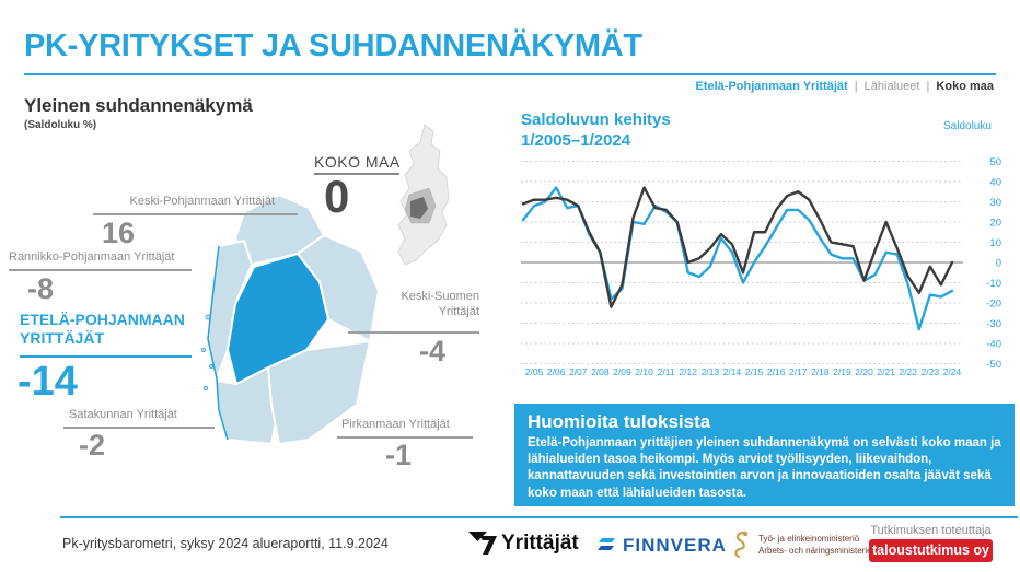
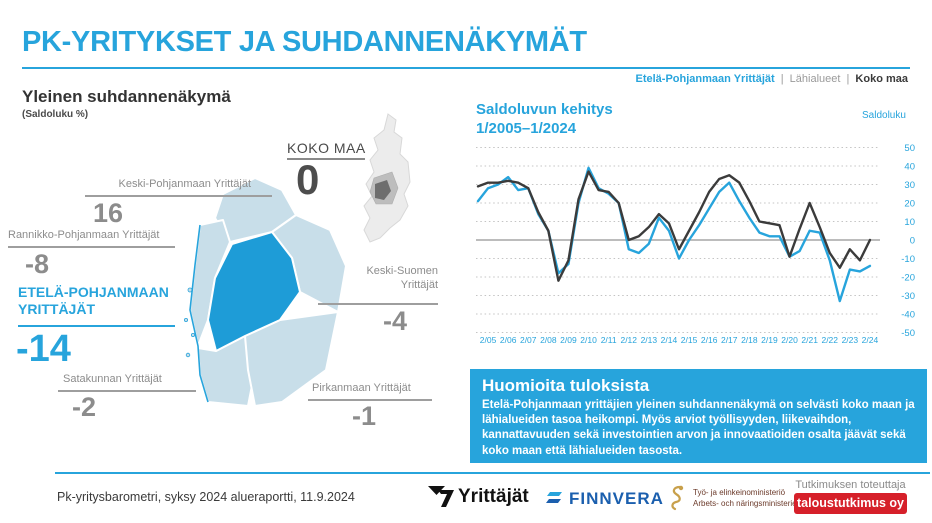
Etelä-Pohjanmaan Yrittäjät/2/06: 37 -> 34
Etelä-Pohjanmaan Yrittäjät/2/10: 19 -> 39
Koko maa/2/15: 15 -> 5
Etelä-Pohjanmaan Yrittäjät/2/17: 26 -> 31
Koko maa/2/23: -2 -> -5
